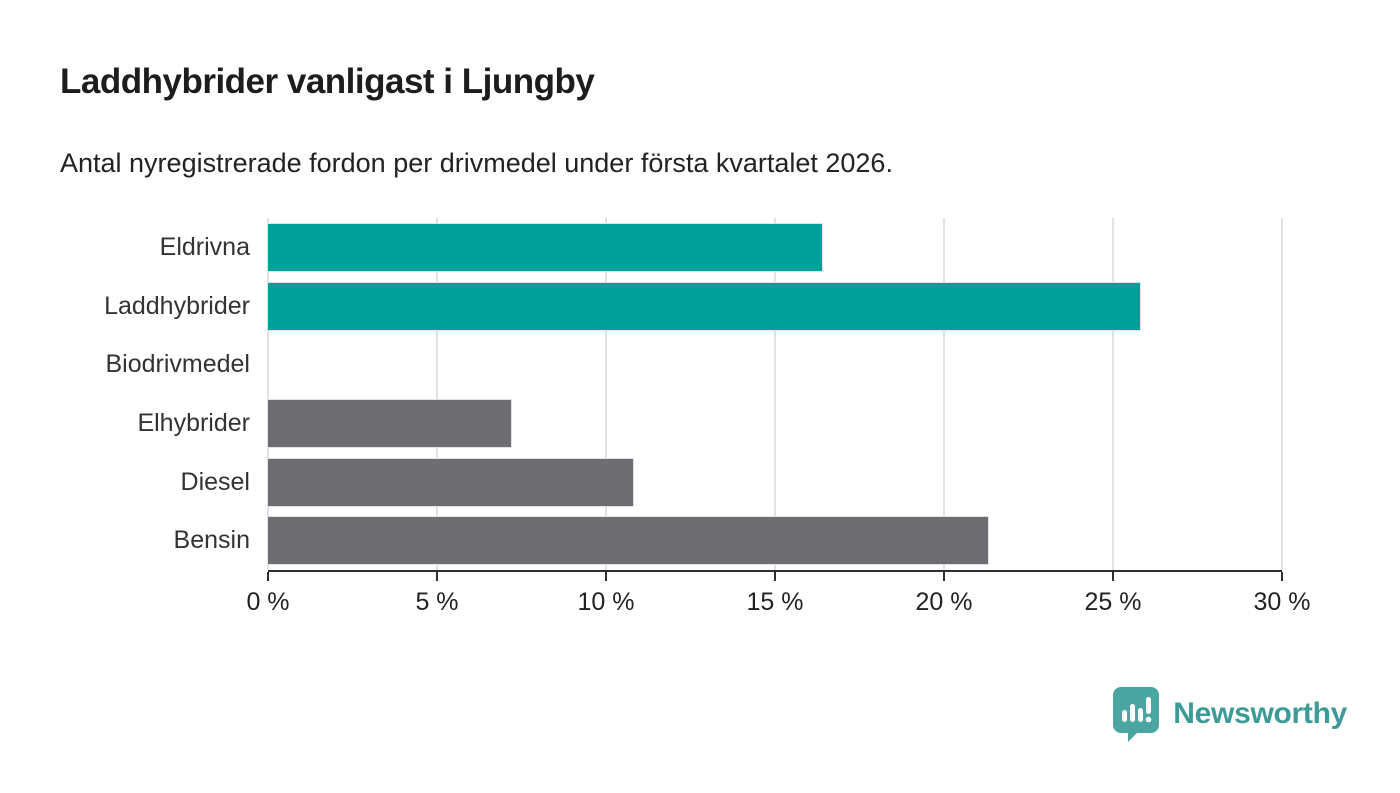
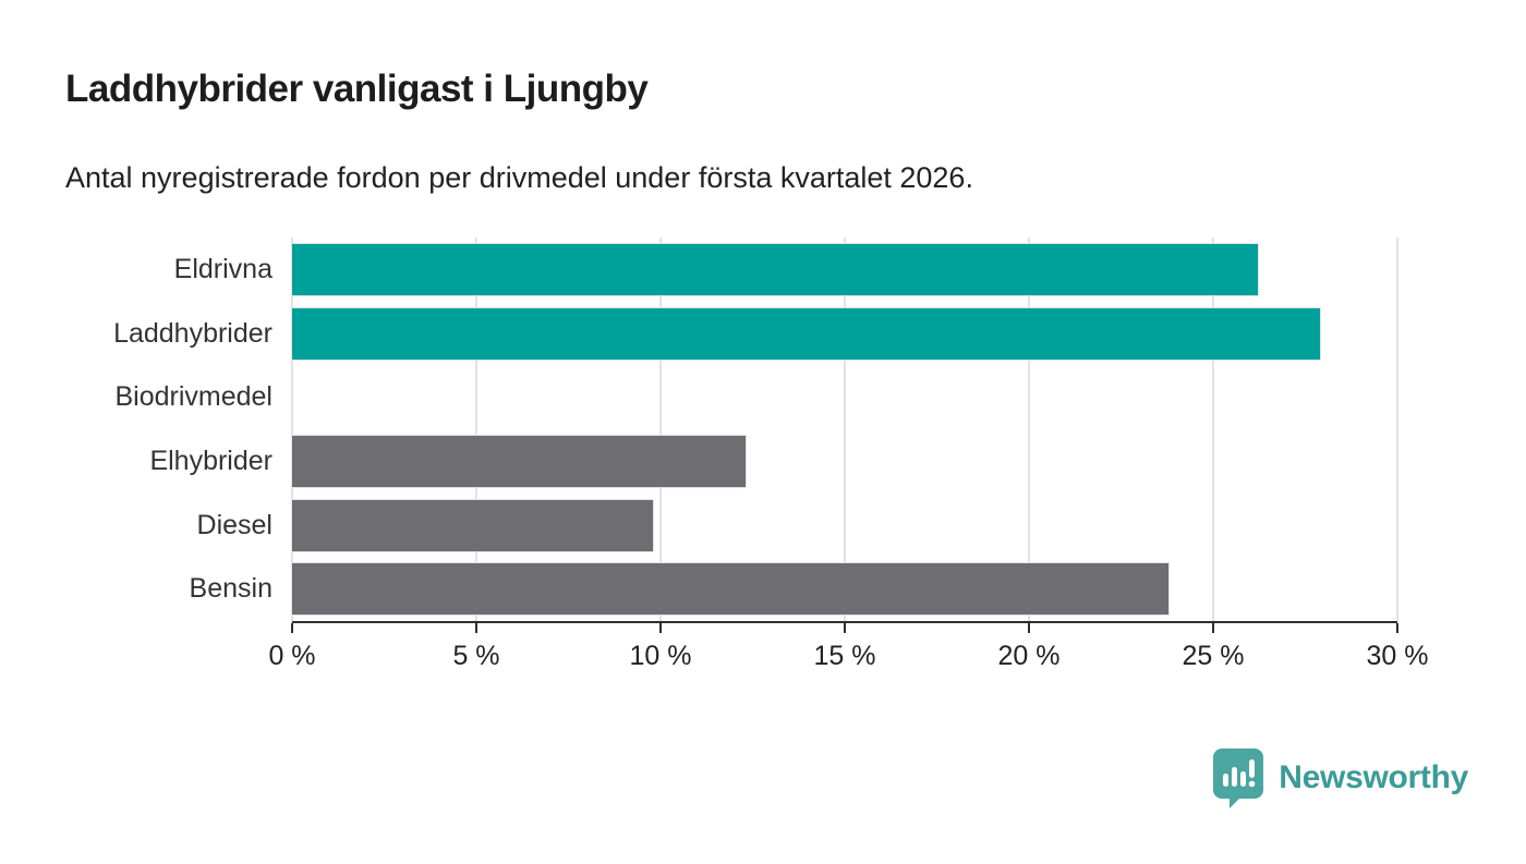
Eldrivna: 16.4% -> 26.2%
Laddhybrider: 25.8% -> 27.9%
Elhybrider: 7.2% -> 12.3%
Diesel: 10.8% -> 9.8%
Bensin: 21.3% -> 23.8%
